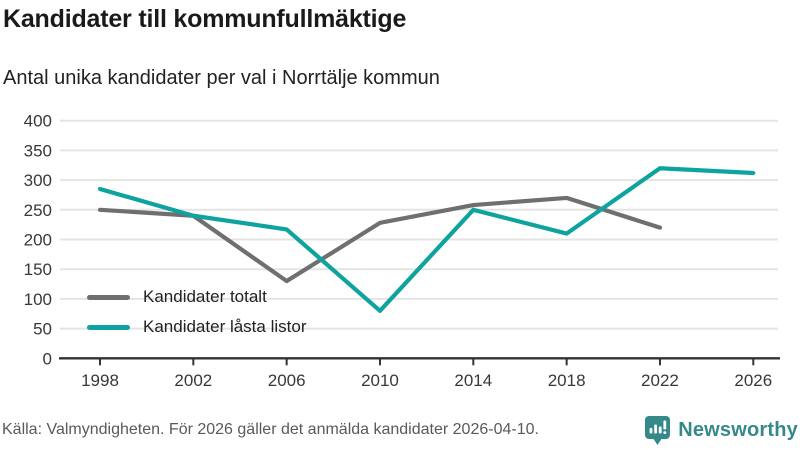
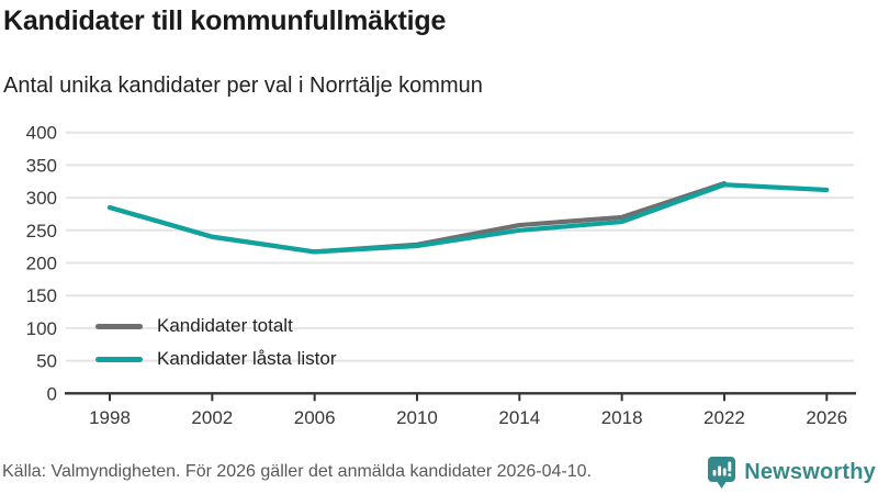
Kandidater totalt/1998: 250 -> 280
Kandidater totalt/2006: 130 -> 220
Kandidater låsta listor/2010: 80 -> 230
Kandidater låsta listor/2018: 210 -> 260
Kandidater totalt/2022: 220 -> 320
